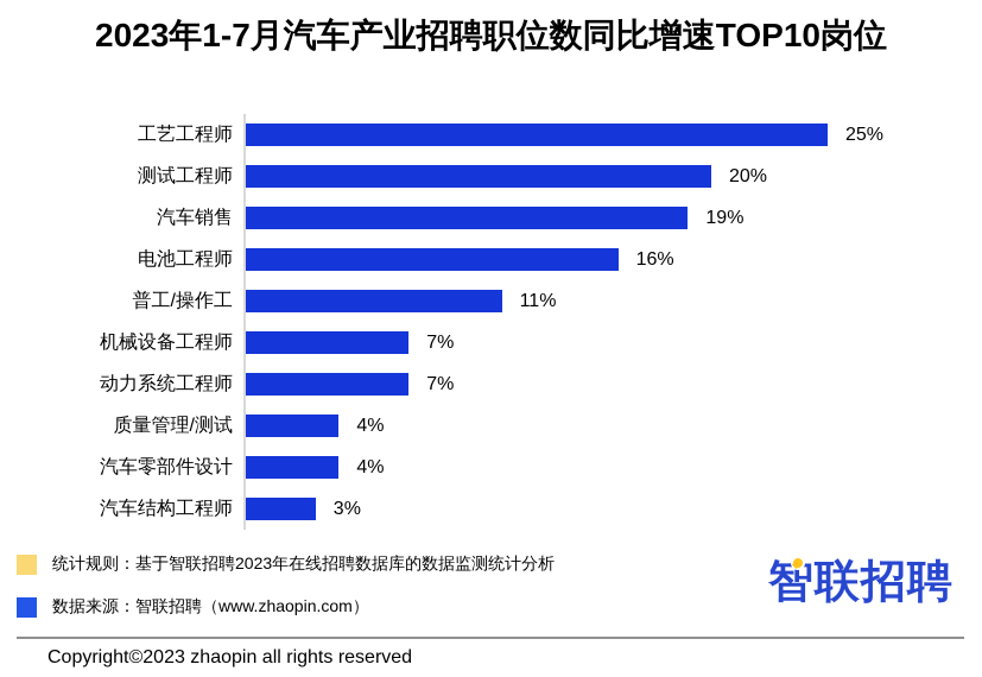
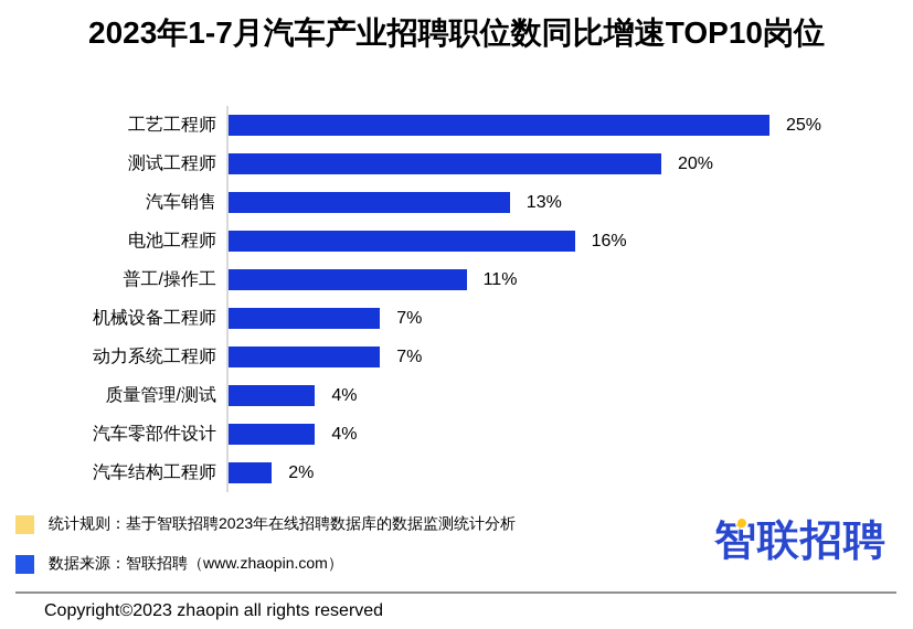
汽车销售: 19% -> 13%
汽车结构工程师: 3% -> 2%
